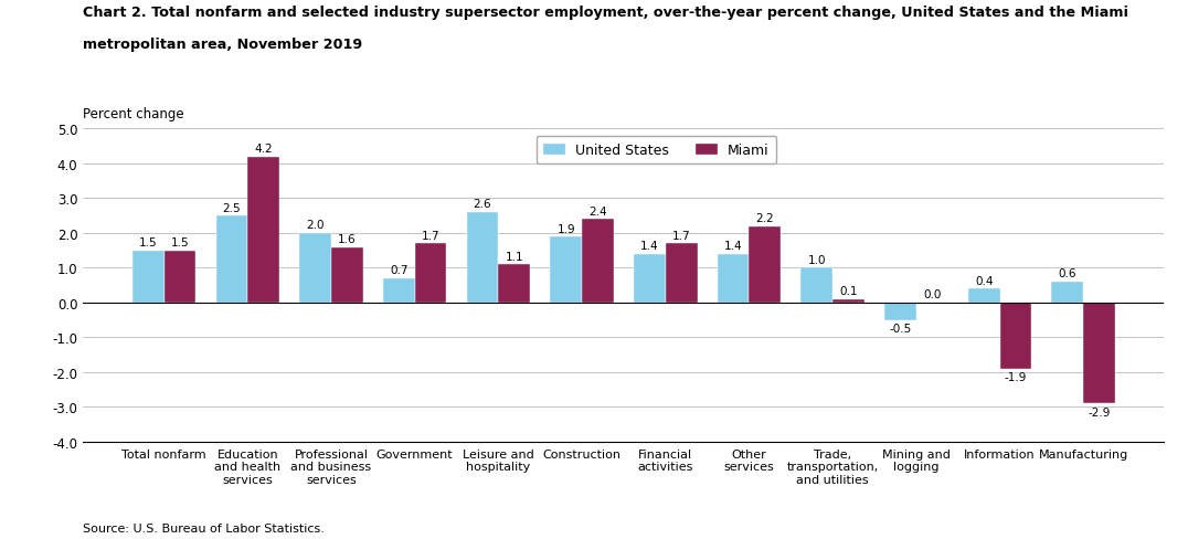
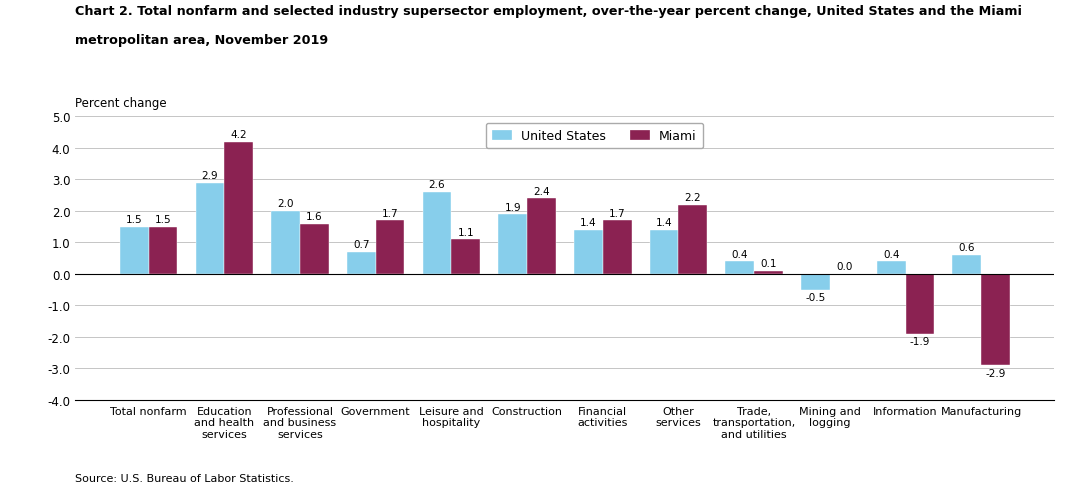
United States/Education and health services: 2.5 -> 2.9
United States/Trade, transportation, and utilities: 1.0 -> 0.4
